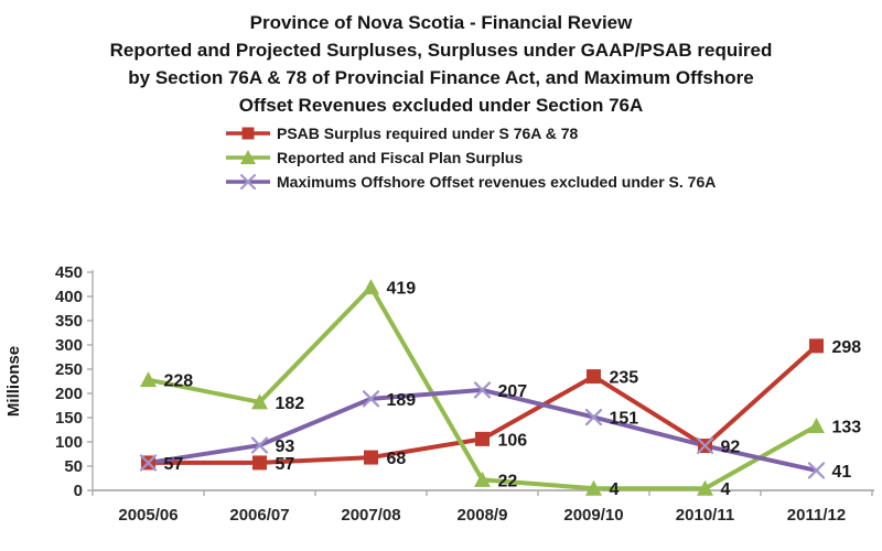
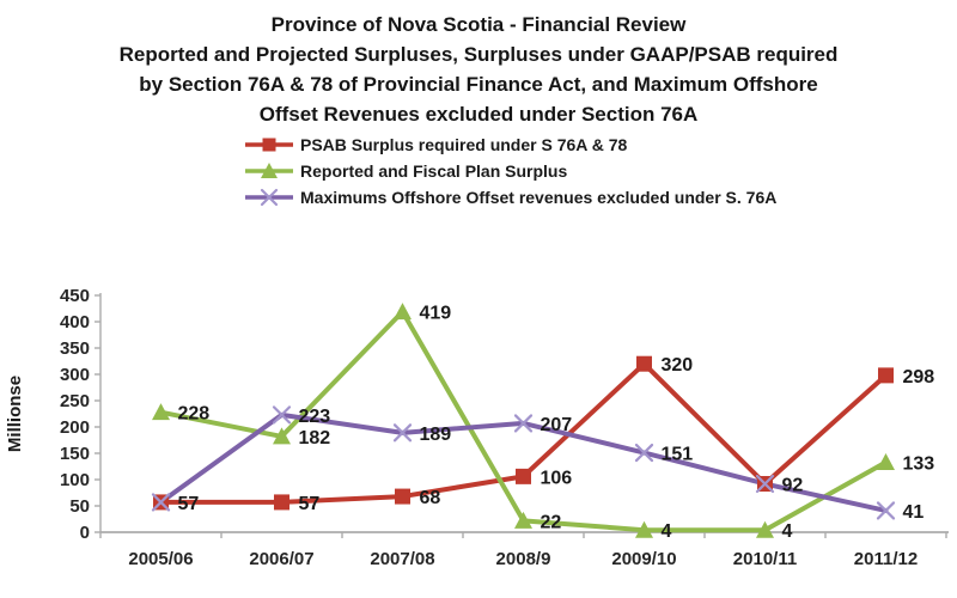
Maximums Offshore Offset revenues excluded under S. 76A/2006/07: 93 -> 223
PSAB Surplus required under S 76A & 78/2009/10: 235 -> 320
